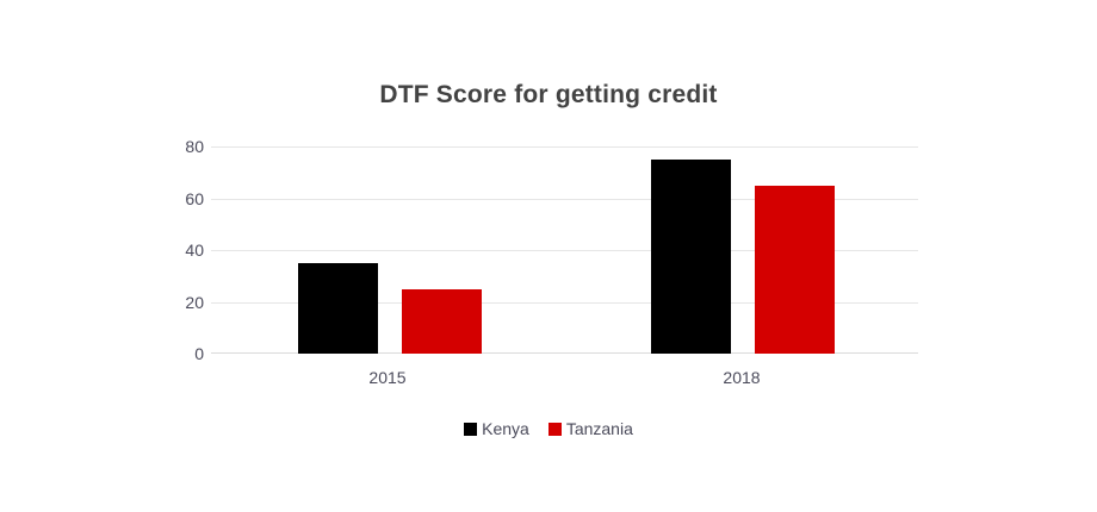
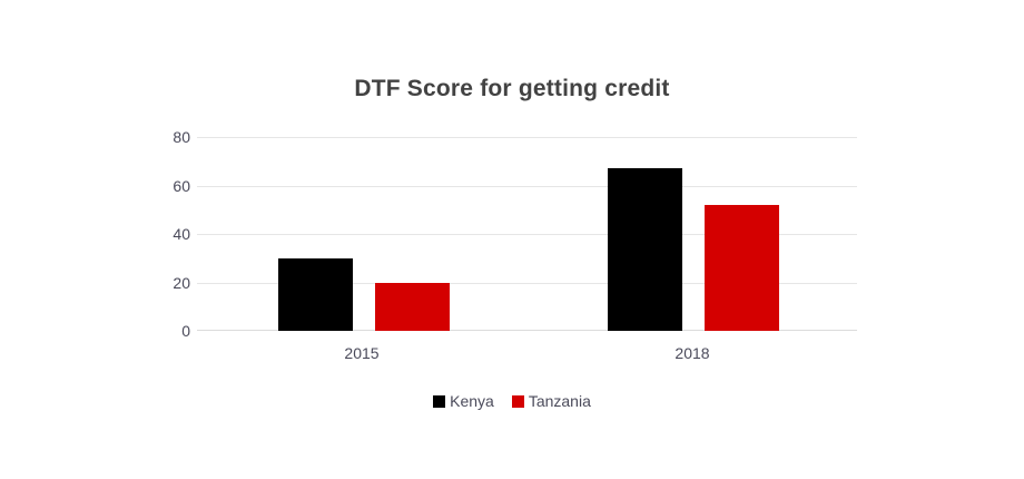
Kenya/2015: 35 -> 30
Tanzania/2015: 25 -> 20
Kenya/2018: 75 -> 67
Tanzania/2018: 65 -> 52
